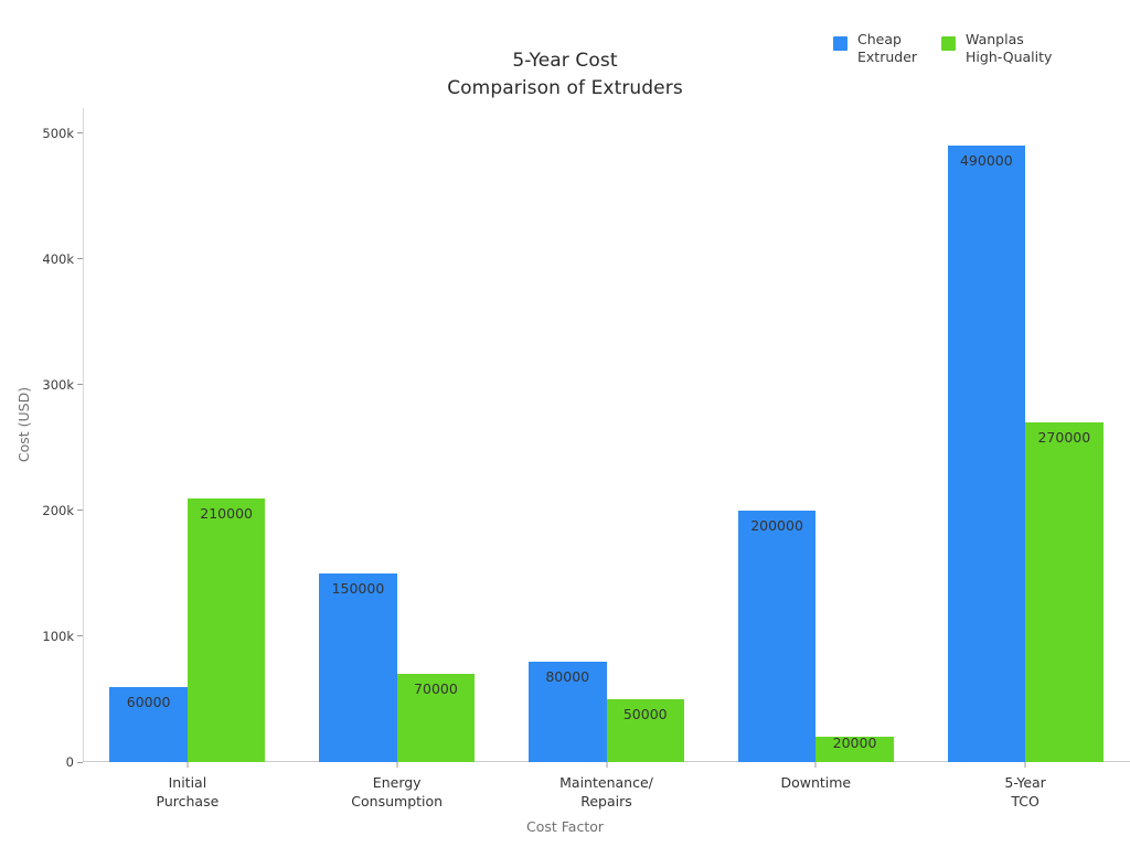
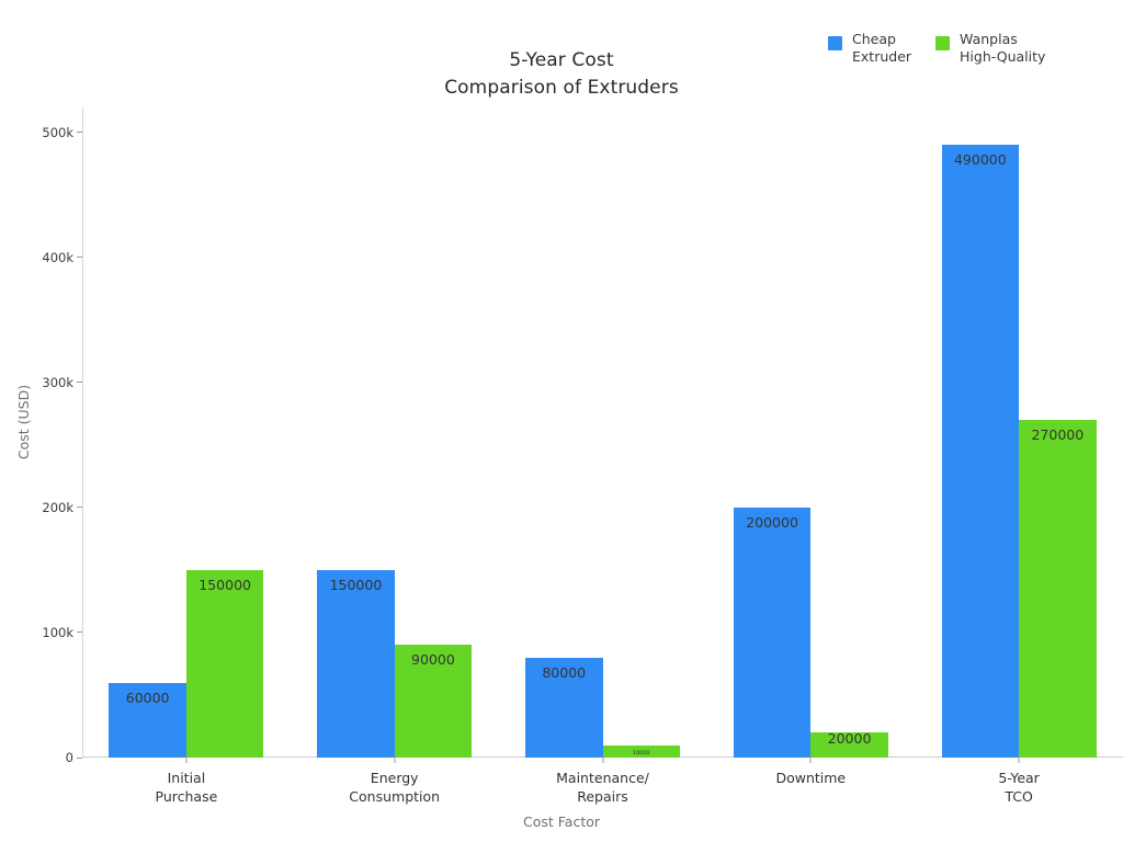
Wanplas High-Quality/Initial Purchase: 210000 -> 150000
Wanplas High-Quality/Energy Consumption: 70000 -> 90000
Wanplas High-Quality/Maintenance/ Repairs: 50000 -> 10000
